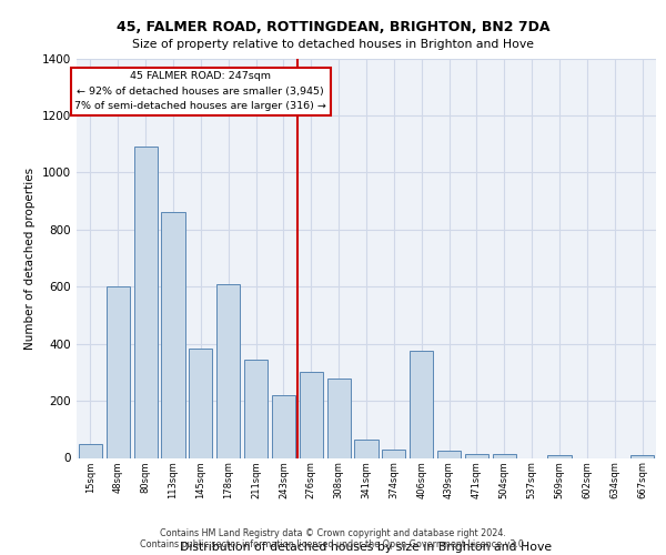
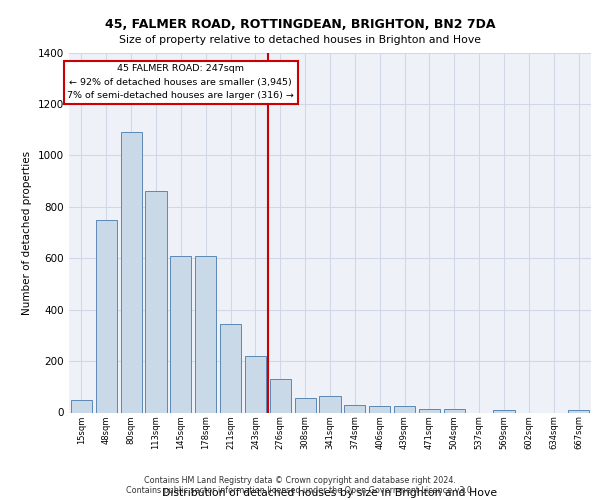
48sqm: 600 -> 750
145sqm: 385 -> 610
276sqm: 300 -> 130
308sqm: 280 -> 55
406sqm: 375 -> 25
